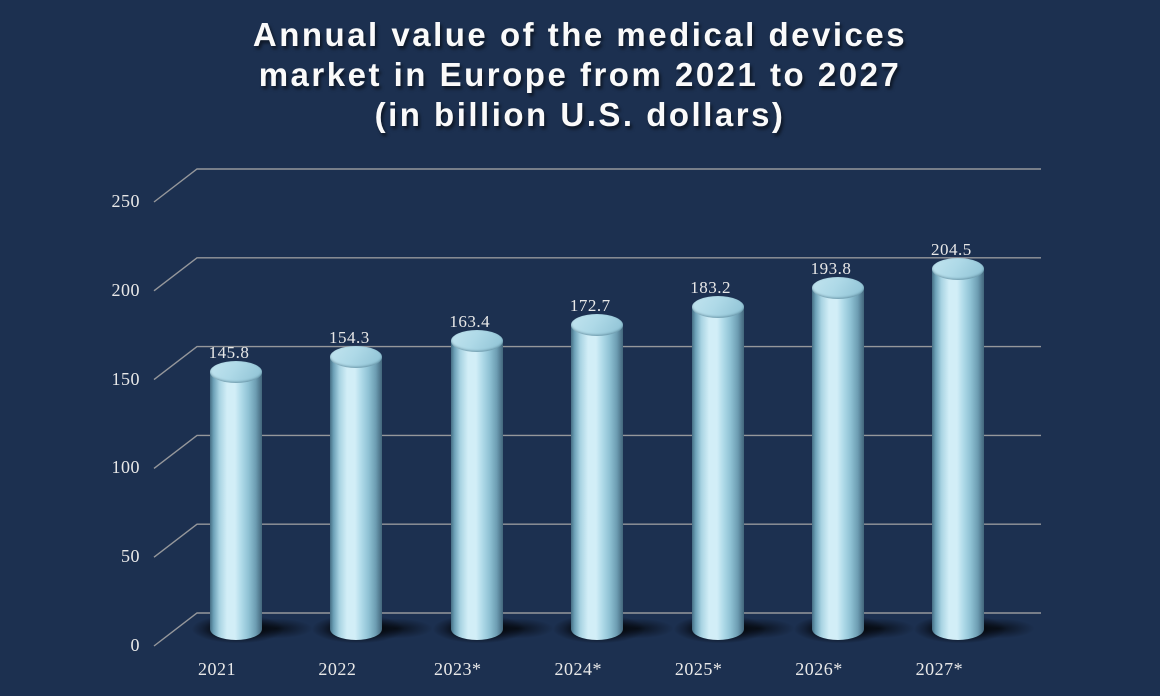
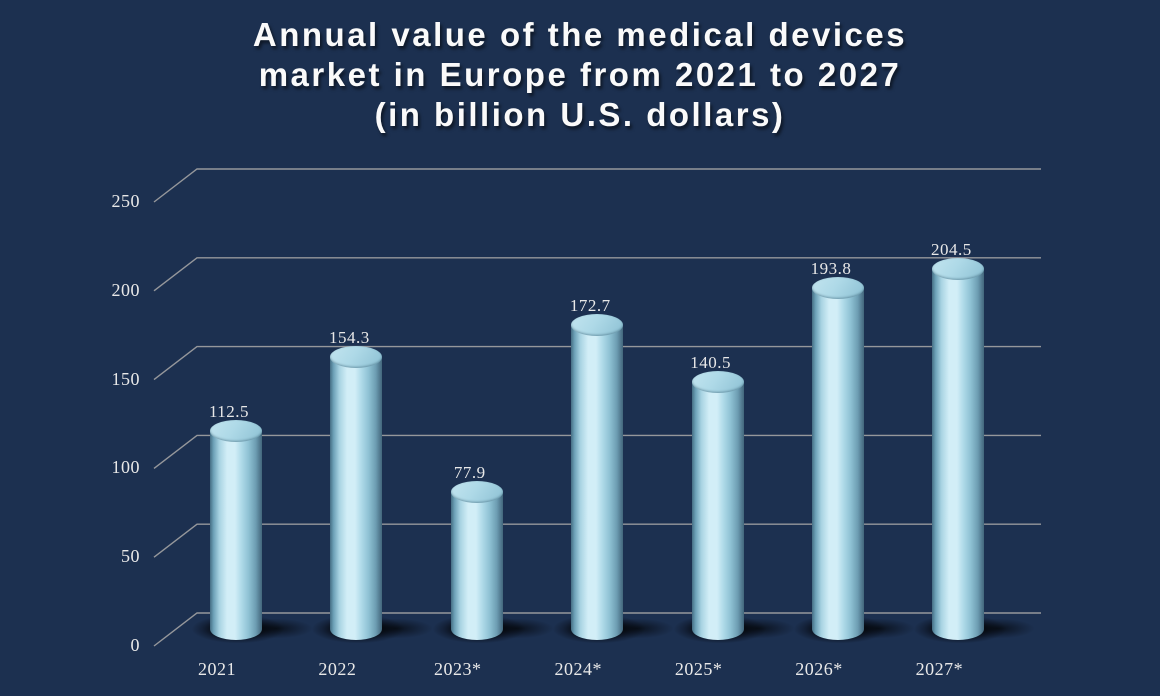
2021: 145.8 -> 112.5
2023*: 163.4 -> 77.9
2025*: 183.2 -> 140.5
